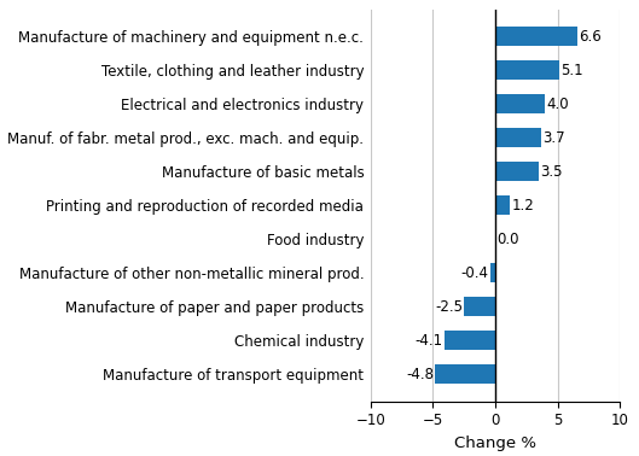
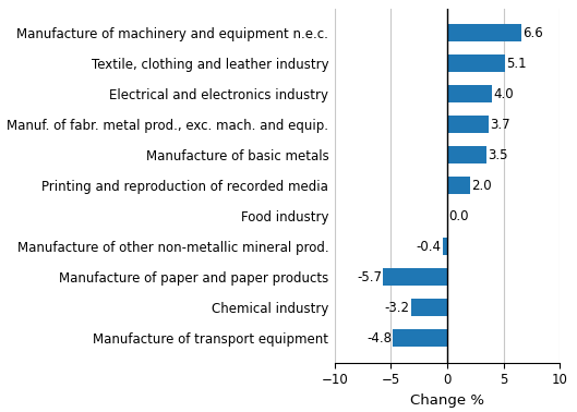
Printing and reproduction of recorded media: 1.2 -> 2.0
Manufacture of paper and paper products: -2.5 -> -5.7
Chemical industry: -4.1 -> -3.2
